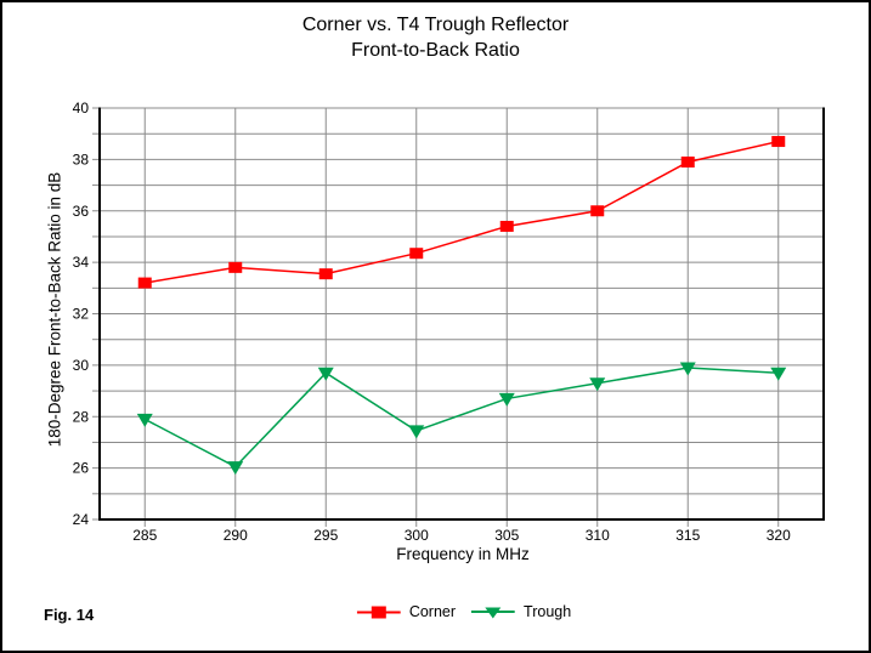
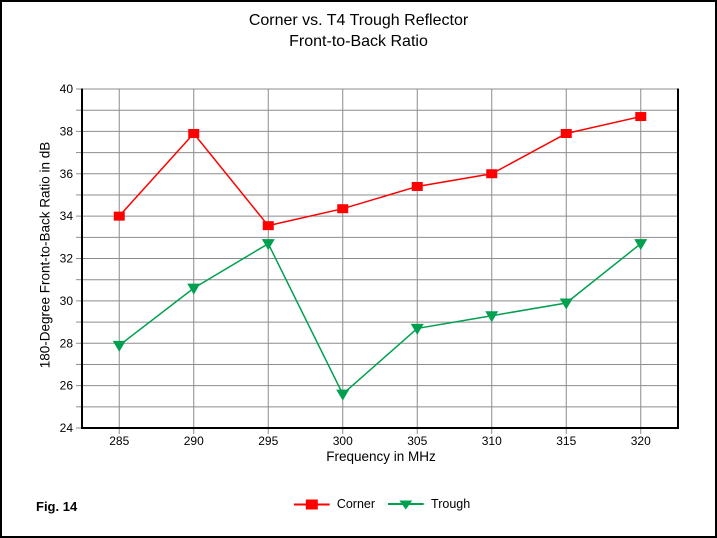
Corner/285: 33.2 -> 34.0
Corner/290: 33.8 -> 37.9
Trough/290: 26.1 -> 30.6
Trough/295: 29.7 -> 32.7
Trough/300: 27.4 -> 25.6
Trough/320: 29.7 -> 32.7
